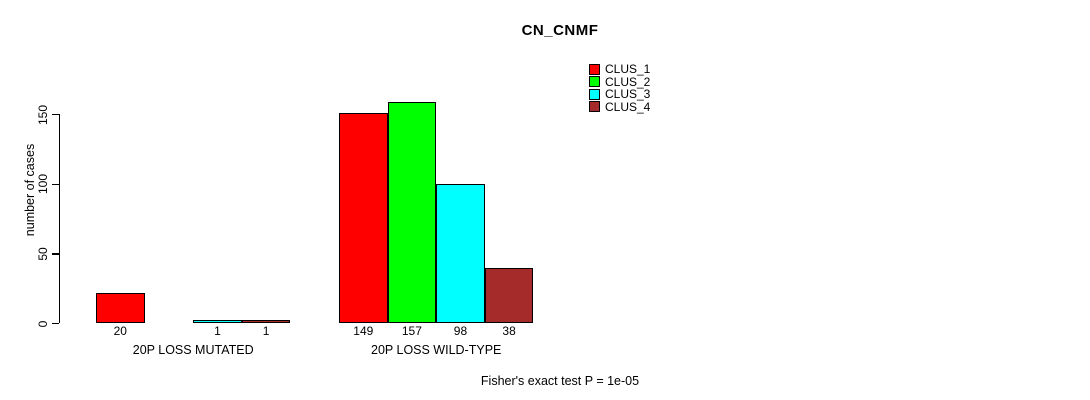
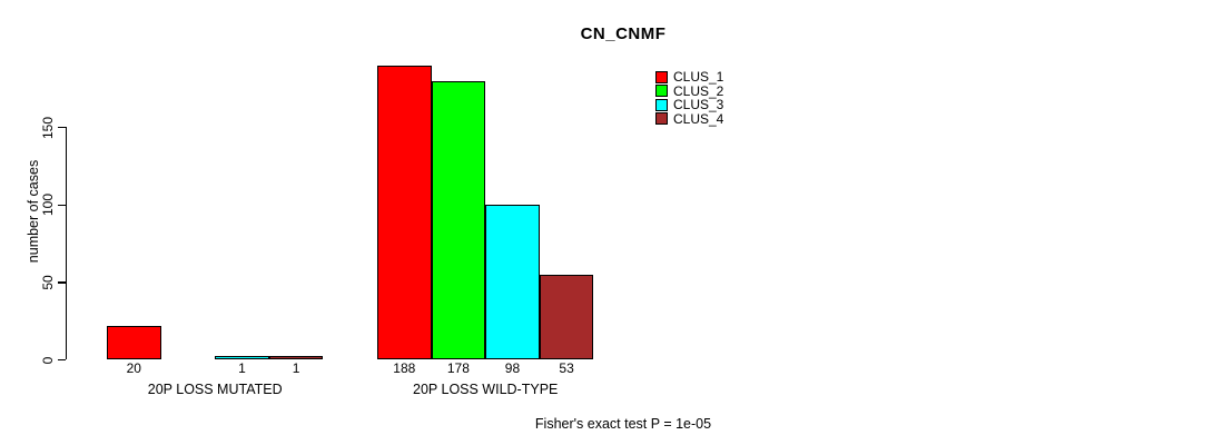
CLUS_1/20P LOSS WILD-TYPE: 149 -> 188
CLUS_2/20P LOSS WILD-TYPE: 157 -> 178
CLUS_4/20P LOSS WILD-TYPE: 38 -> 53
